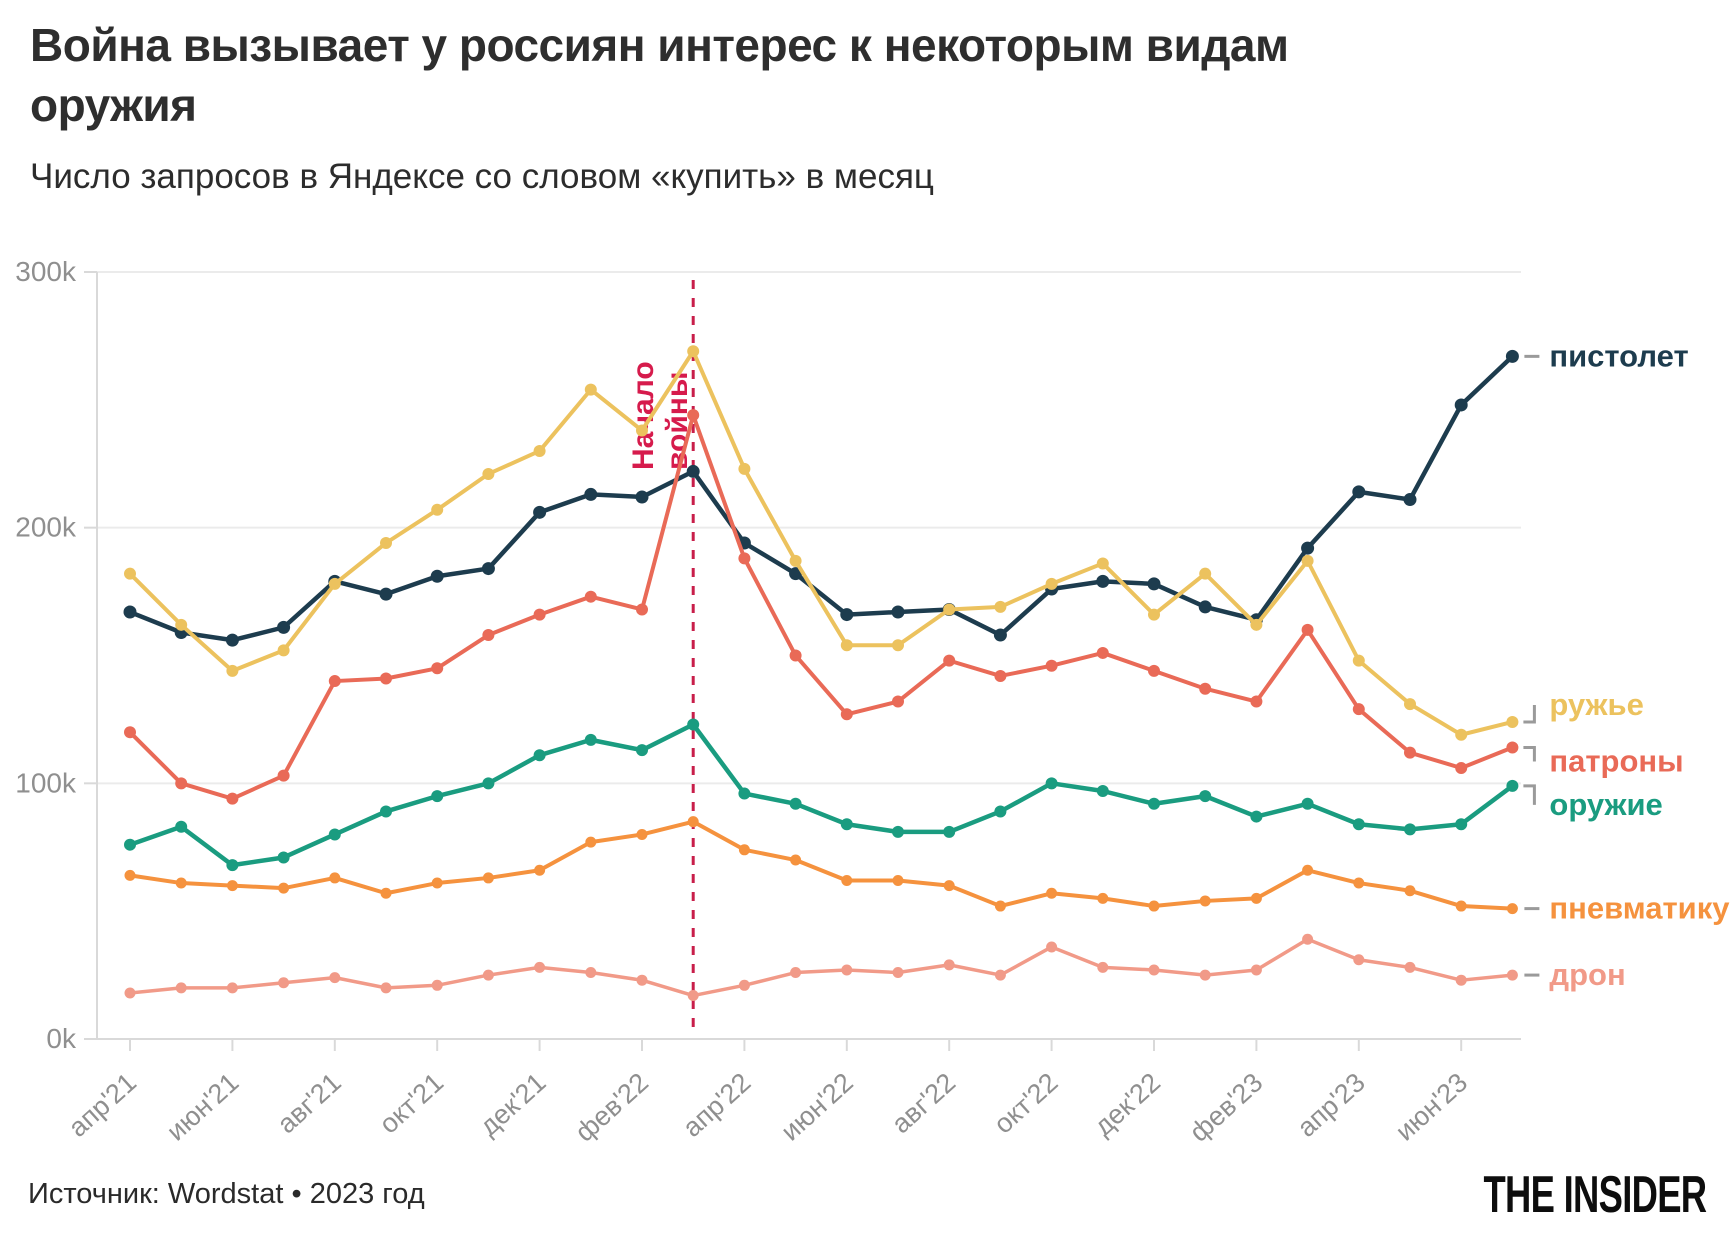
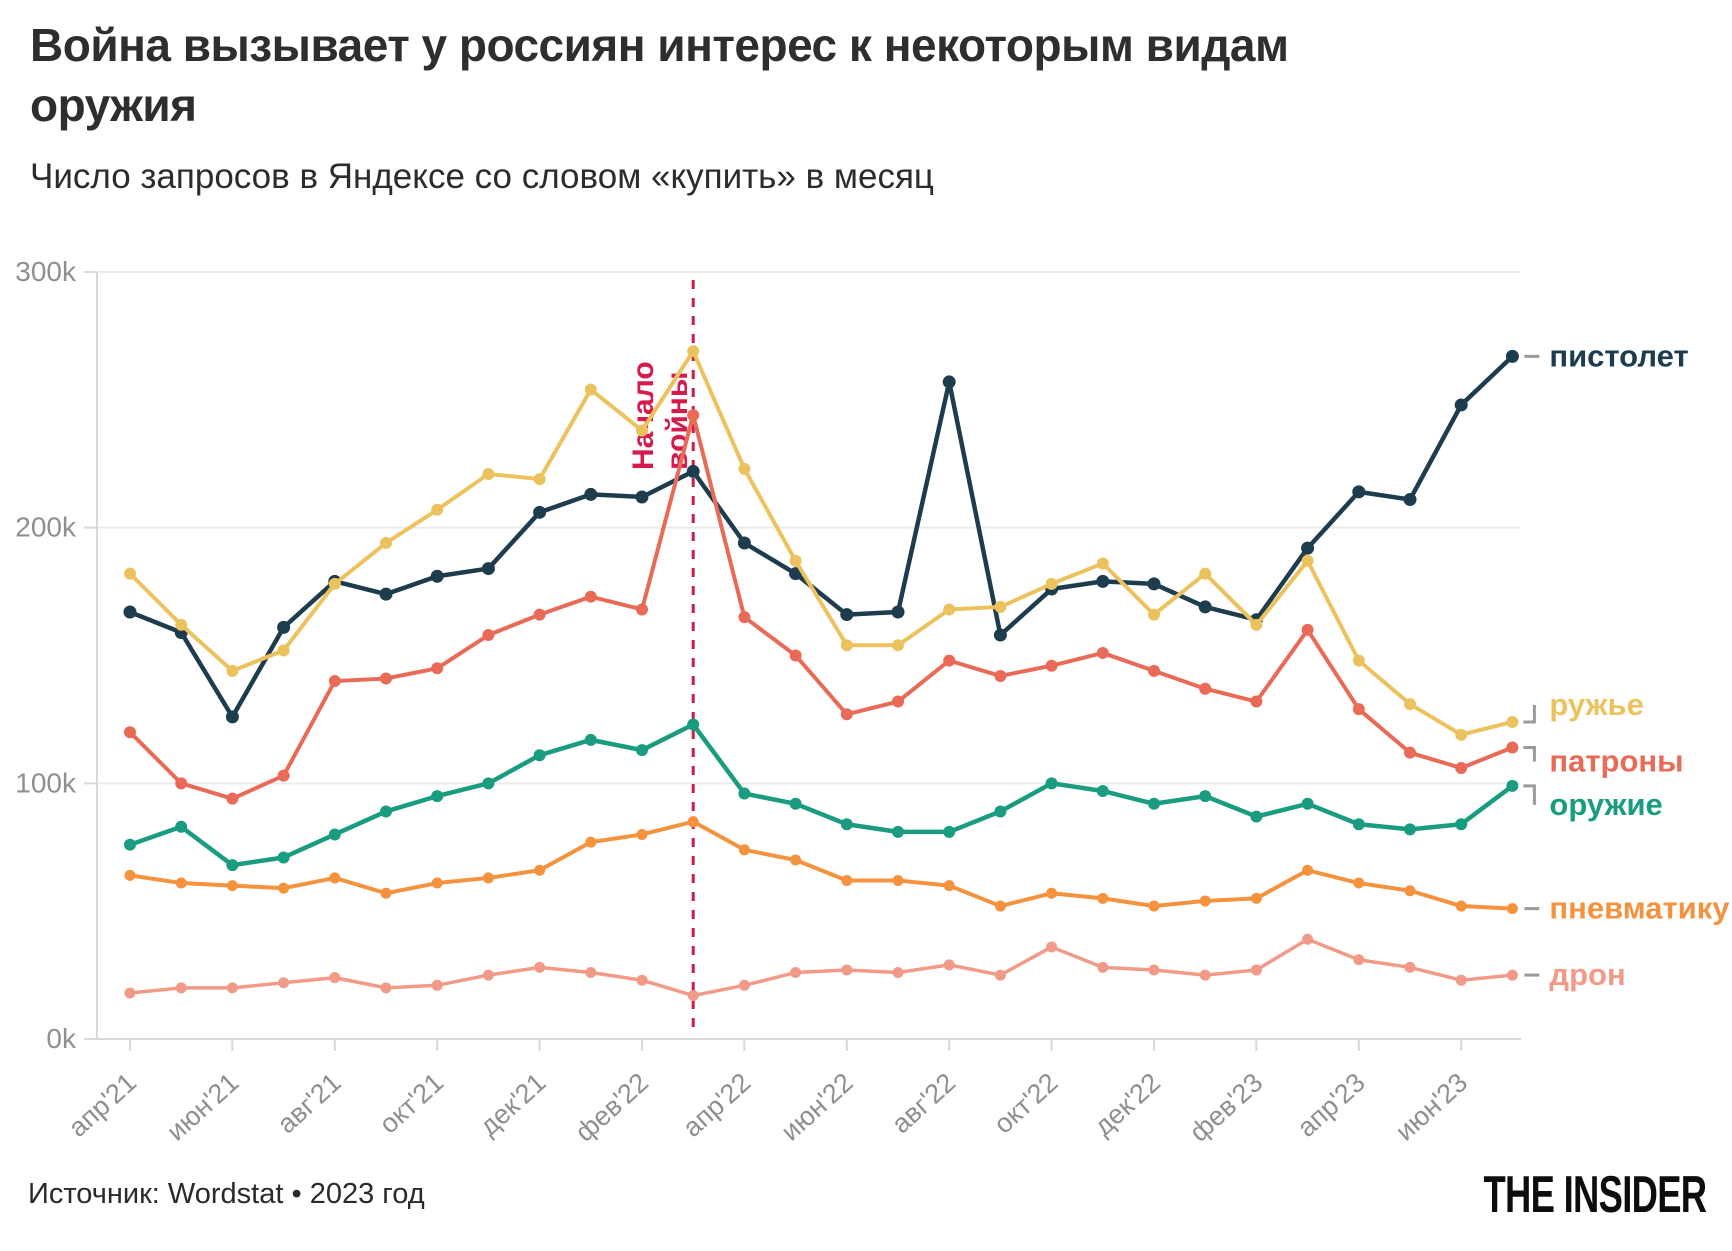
пистолет/июн'21: 156k -> 126k
ружье/дек'21: 230k -> 219k
патроны/апр'22: 188k -> 165k
пистолет/авг'22: 168k -> 257k
